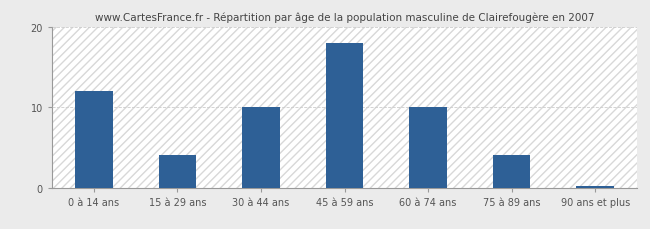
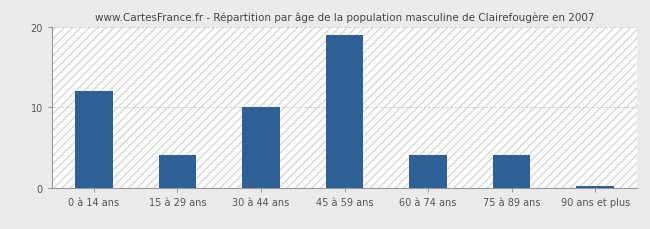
45 à 59 ans: 18.0 -> 19.0
60 à 74 ans: 10.0 -> 4.0
